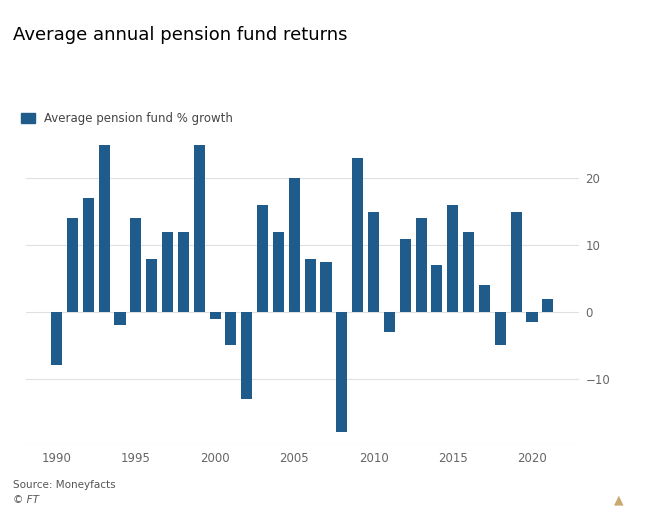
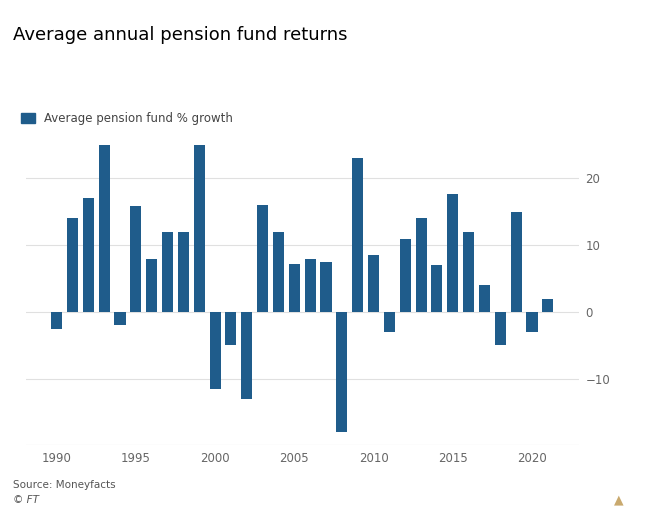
1990: -8.0 -> -2.6
1995: 14.0 -> 15.8
2000: -1.0 -> -11.6
2005: 20.0 -> 7.2
2010: 15.0 -> 8.6
2015: 16.0 -> 17.6
2020: -1.5 -> -3.0
